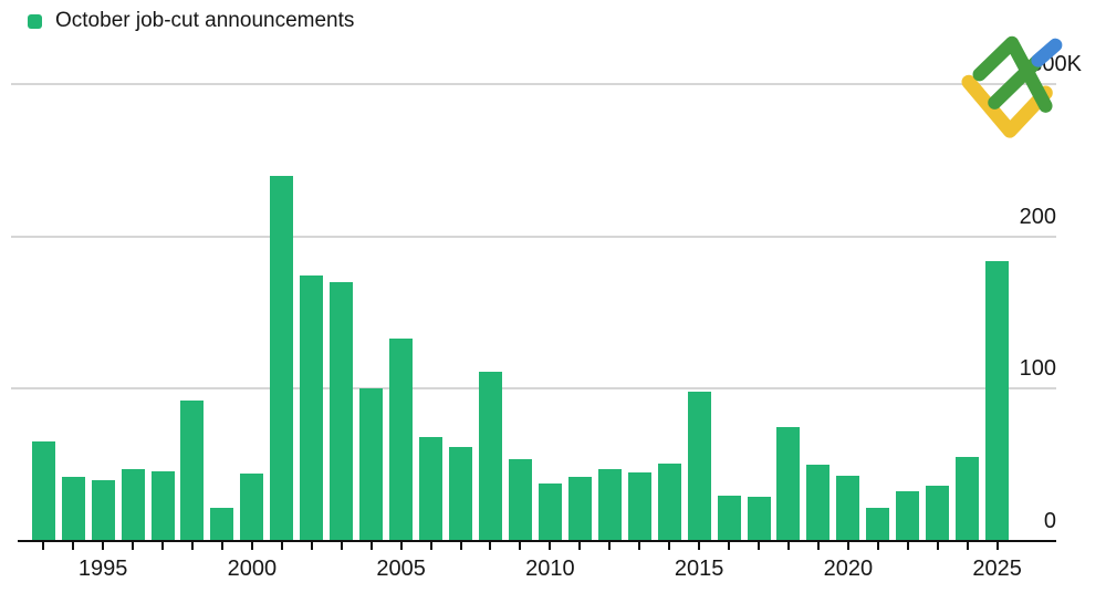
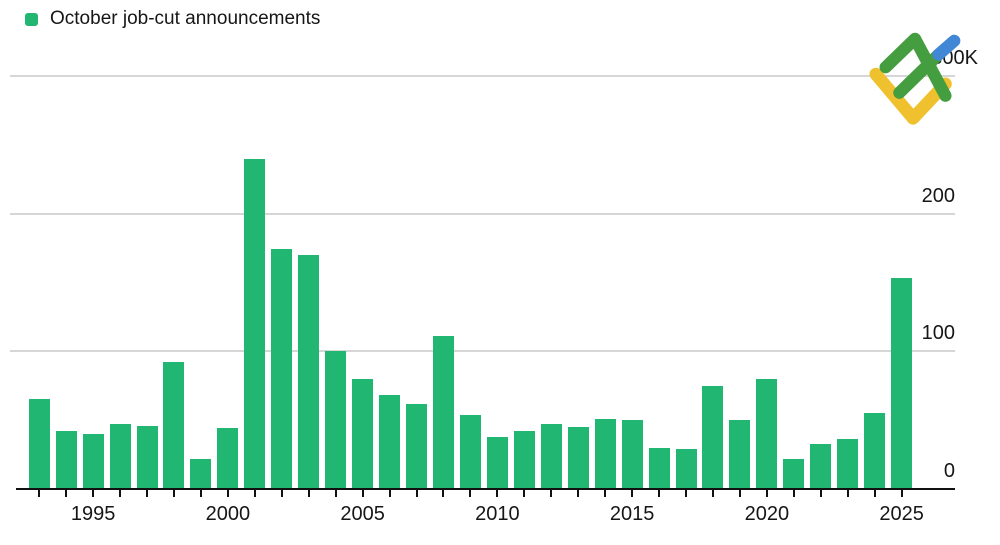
2005: 133 -> 80
2015: 98 -> 50
2020: 43 -> 80
2025: 184 -> 153
